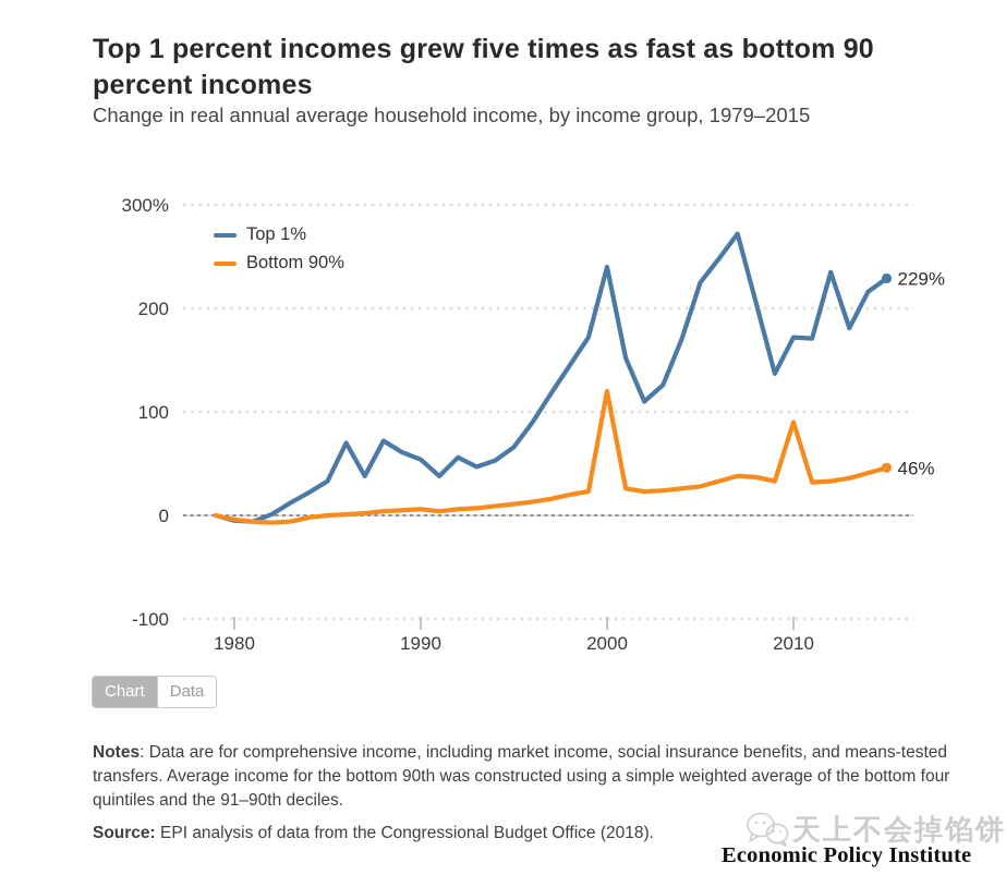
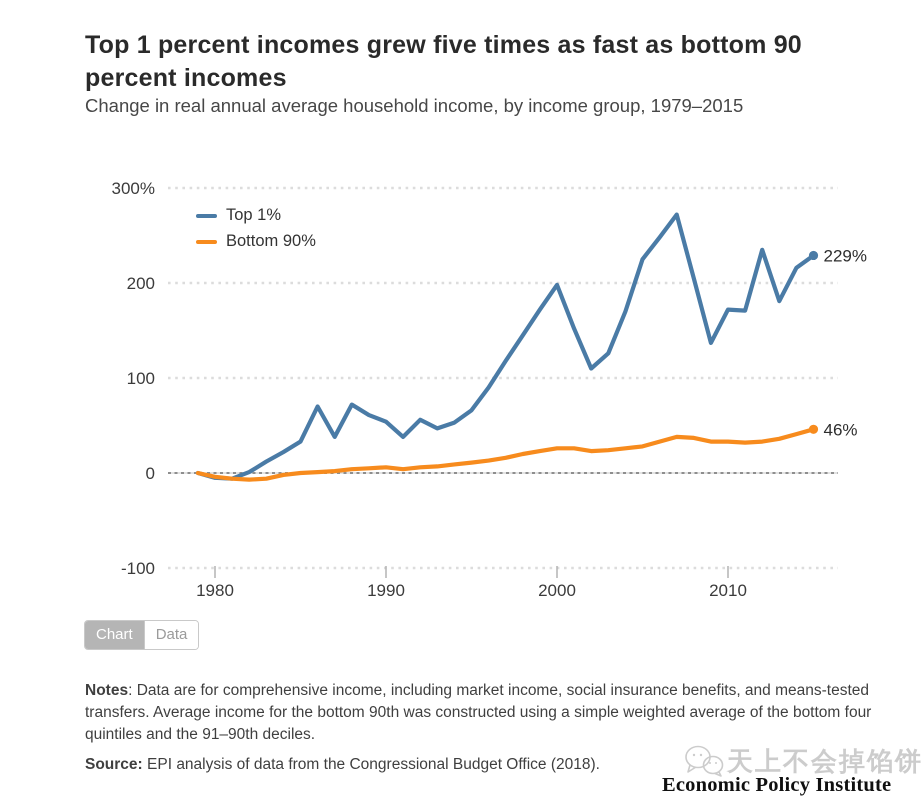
Top 1%/2000: 240% -> 200%
Bottom 90%/2000: 120% -> 30%
Bottom 90%/2010: 90% -> 30%
